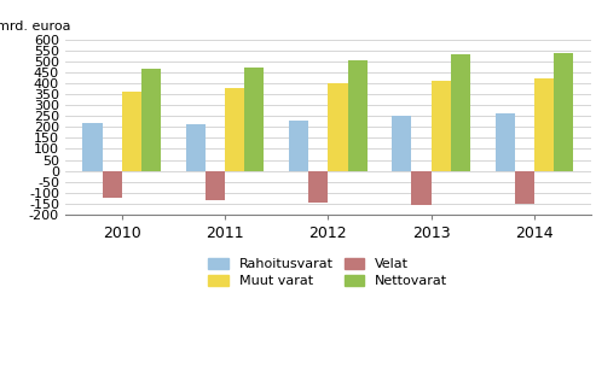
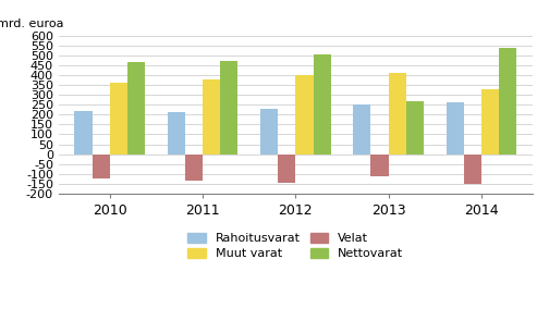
Velat/2013: -160 -> -110
Nettovarat/2013: 530 -> 270
Muut varat/2014: 420 -> 330
